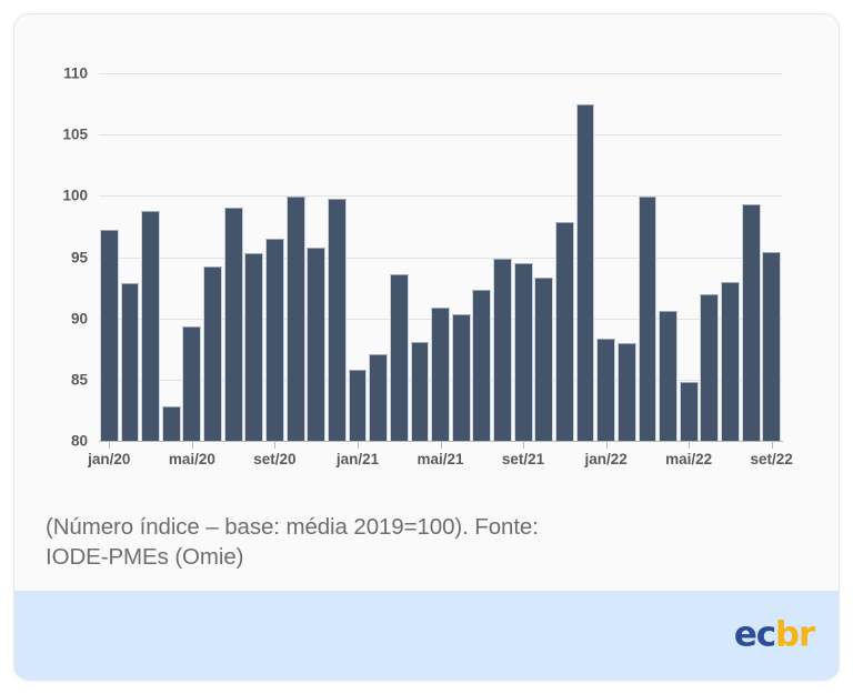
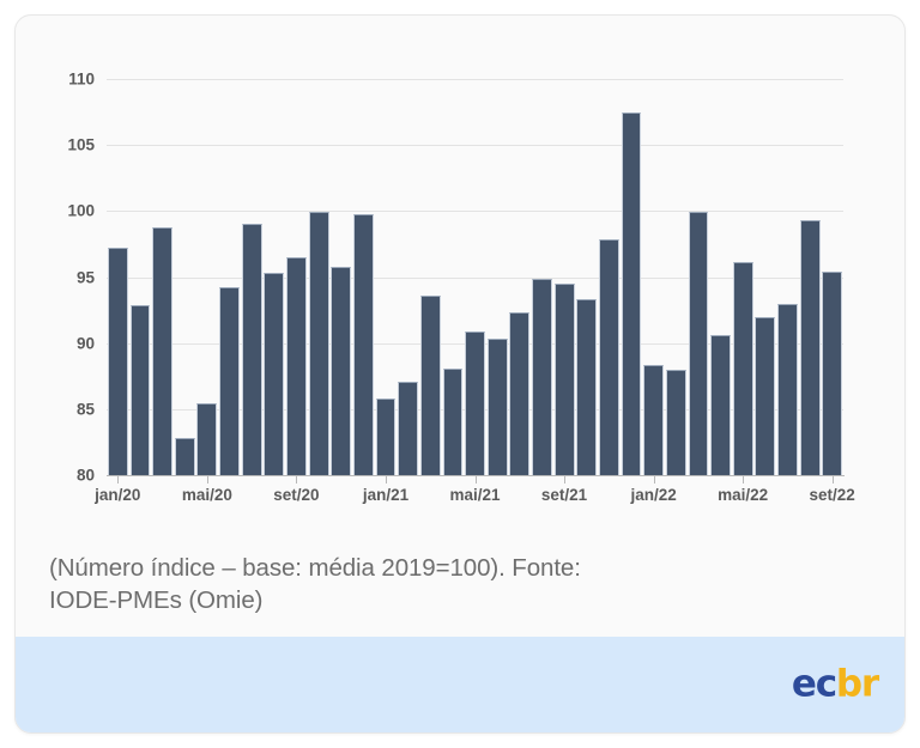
mai/20: 89.3 -> 85.4
mai/22: 84.8 -> 96.1
